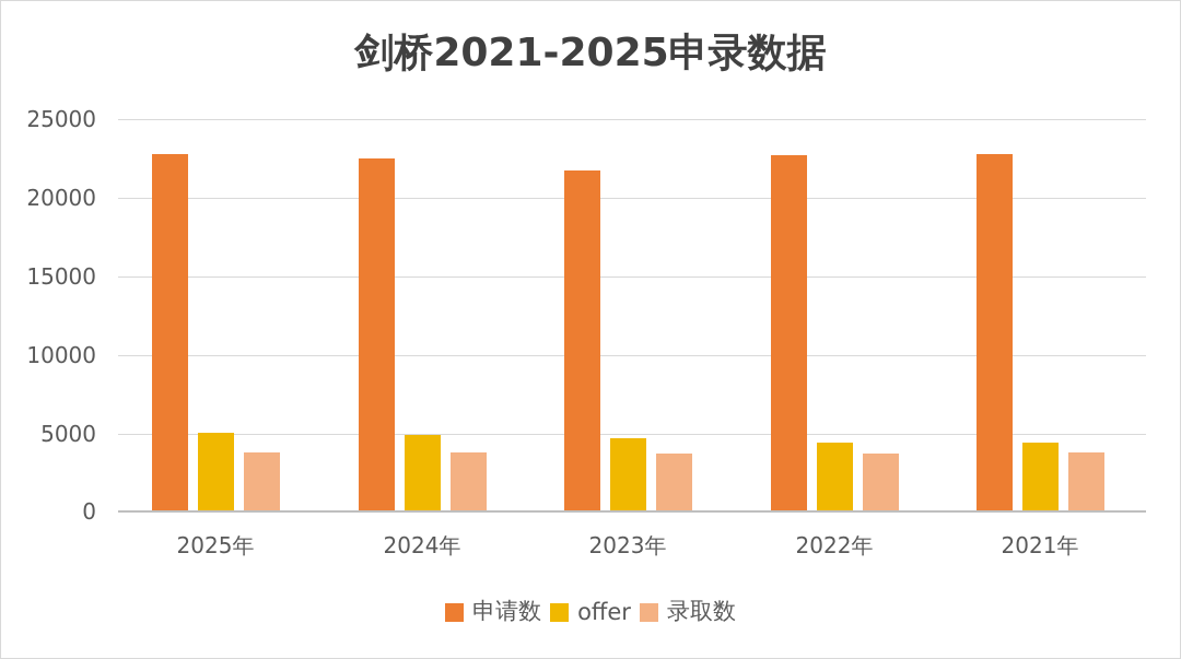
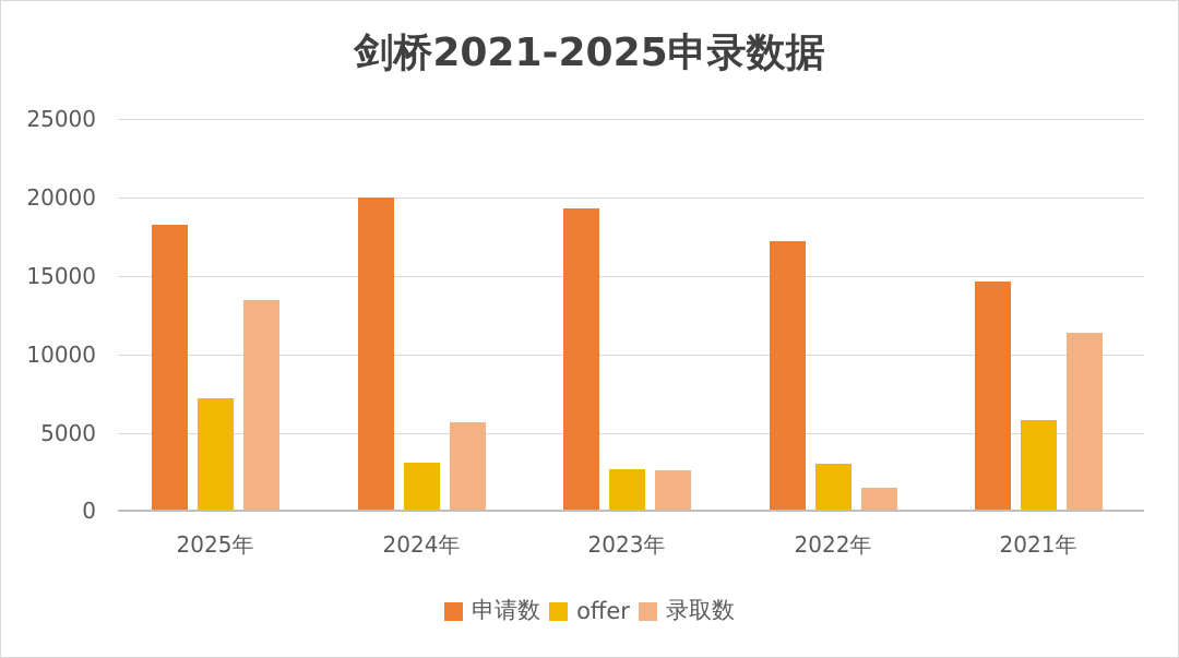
申请数/2025年: 22800 -> 18200
offer/2025年: 5000 -> 7100
录取数/2025年: 3700 -> 13400
申请数/2024年: 22500 -> 20000
offer/2024年: 4800 -> 3000
录取数/2024年: 3700 -> 5600
申请数/2023年: 21700 -> 19300
offer/2023年: 4600 -> 2600
录取数/2023年: 3600 -> 2500
申请数/2022年: 22700 -> 17200
offer/2022年: 4300 -> 2900
录取数/2022年: 3600 -> 1400
申请数/2021年: 22800 -> 14600
offer/2021年: 4300 -> 5700
录取数/2021年: 3700 -> 11300
